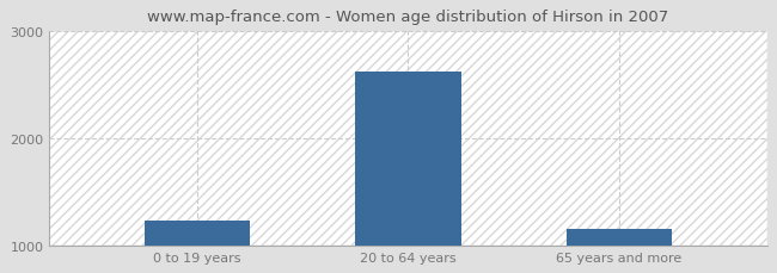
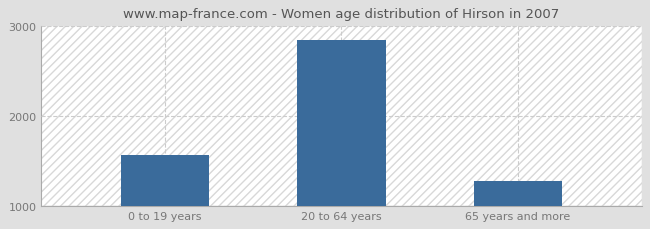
0 to 19 years: 1230 -> 1560
20 to 64 years: 2620 -> 2840
65 years and more: 1150 -> 1280
